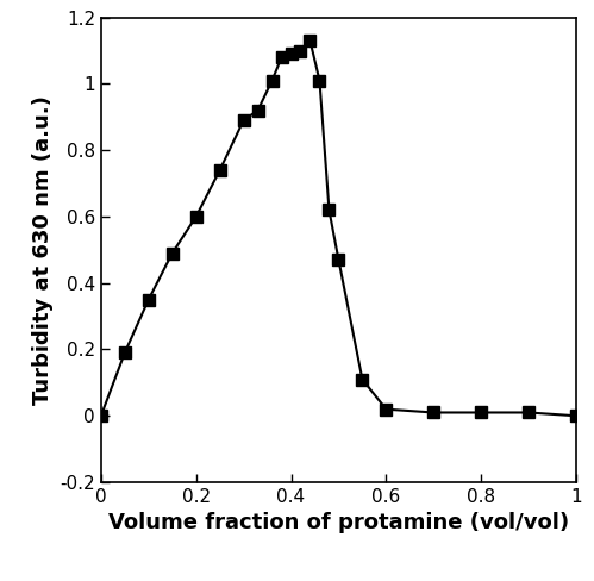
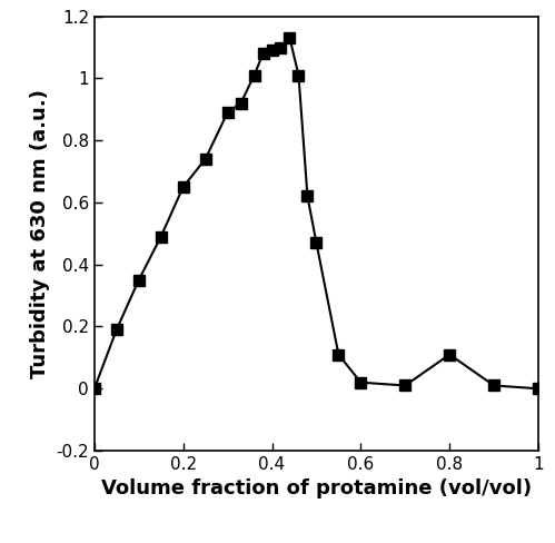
0.2: 0.60 -> 0.65
0.8: 0.01 -> 0.11
